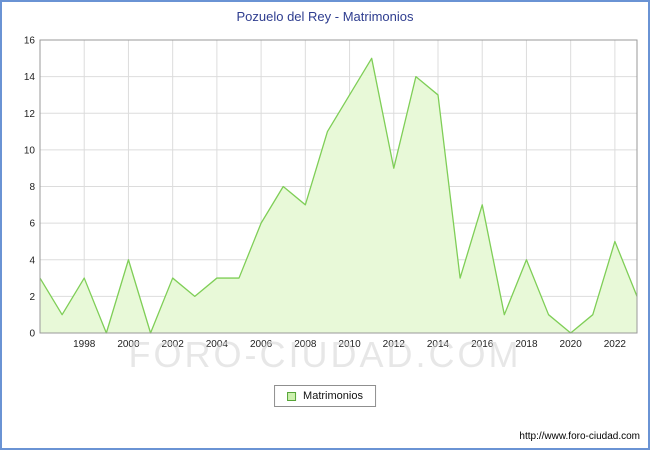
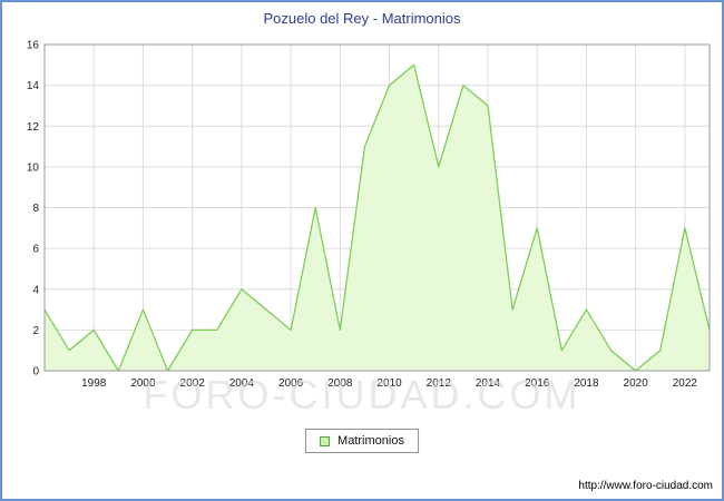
1998: 3 -> 2
2000: 4 -> 3
2002: 3 -> 2
2004: 3 -> 4
2006: 6 -> 2
2008: 7 -> 2
2010: 13 -> 14
2012: 9 -> 10
2018: 4 -> 3
2022: 5 -> 7
